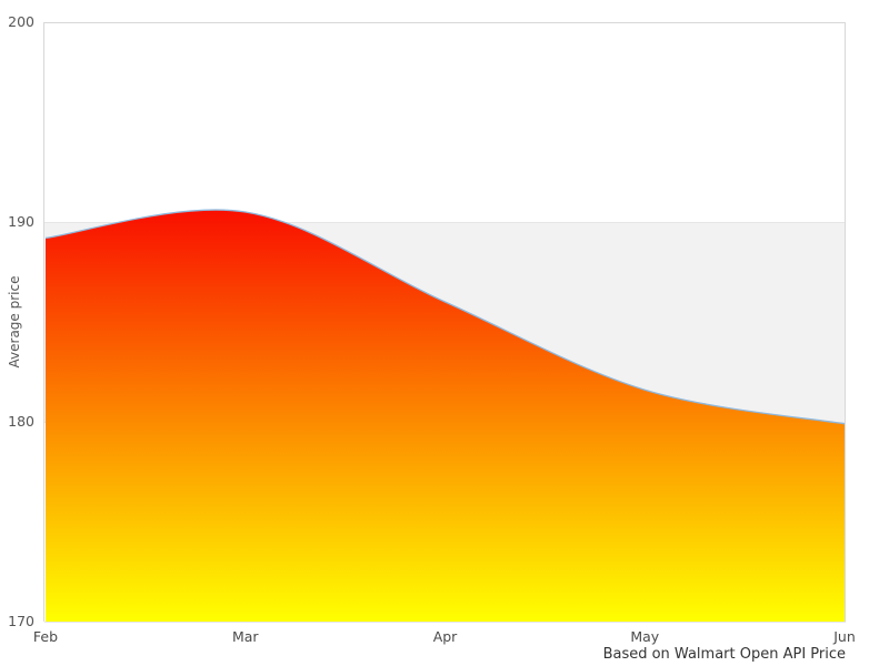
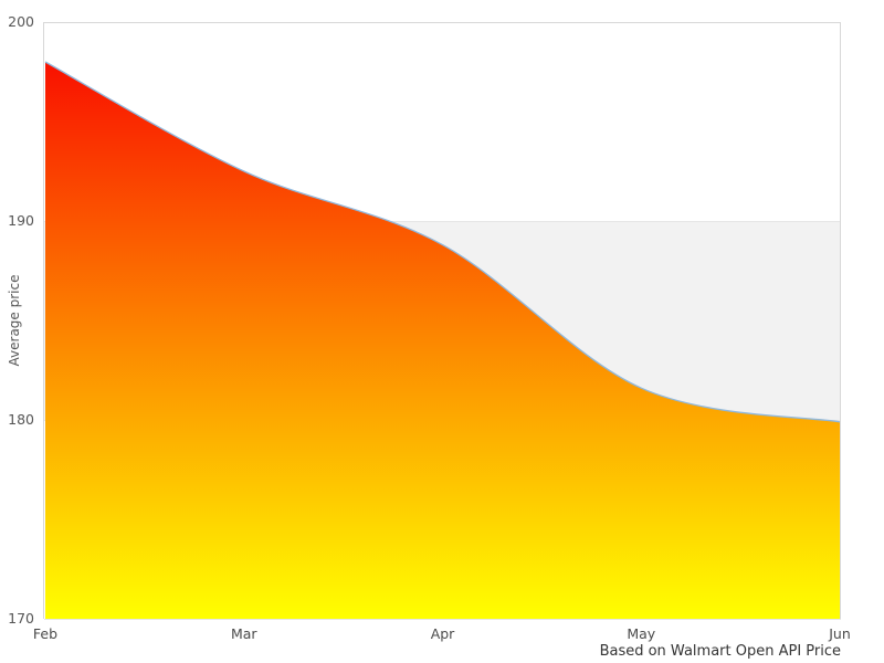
Feb: 189.2 -> 198.0
Mar: 190.5 -> 192.5
Apr: 186.0 -> 188.8
